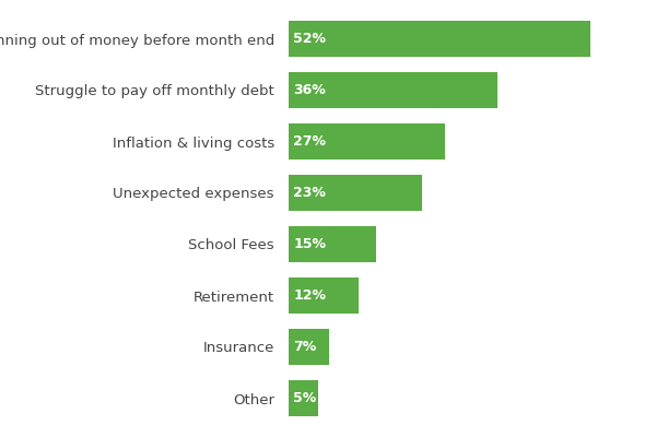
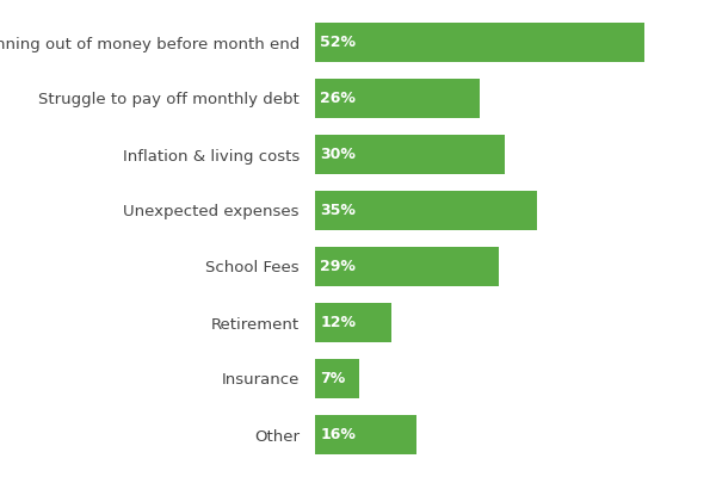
Struggle to pay off monthly debt: 36% -> 26%
Inflation & living costs: 27% -> 30%
Unexpected expenses: 23% -> 35%
School Fees: 15% -> 29%
Other: 5% -> 16%
